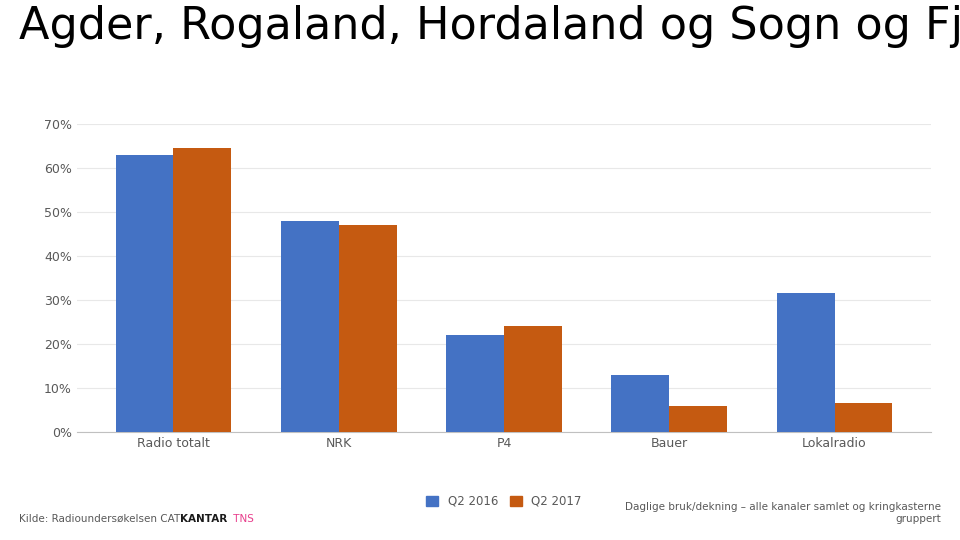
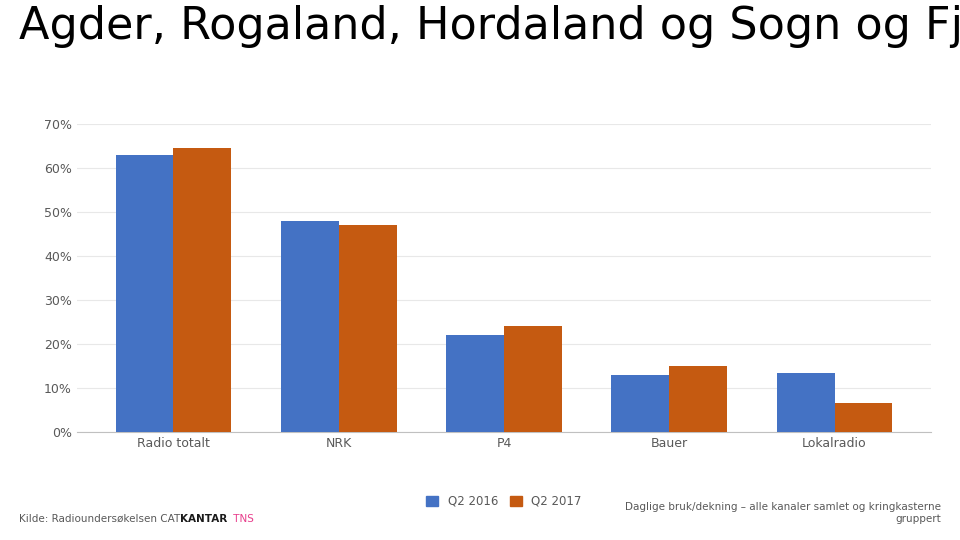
Q2 2017/Bauer: 6.0% -> 15.0%
Q2 2016/Lokalradio: 31.5% -> 13.5%
